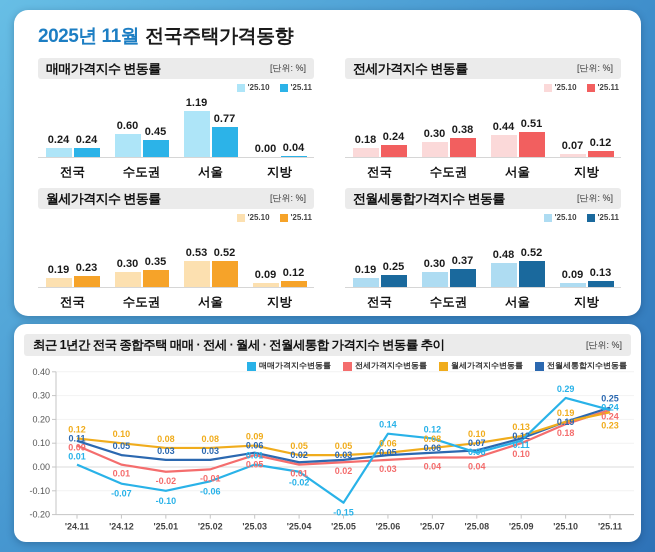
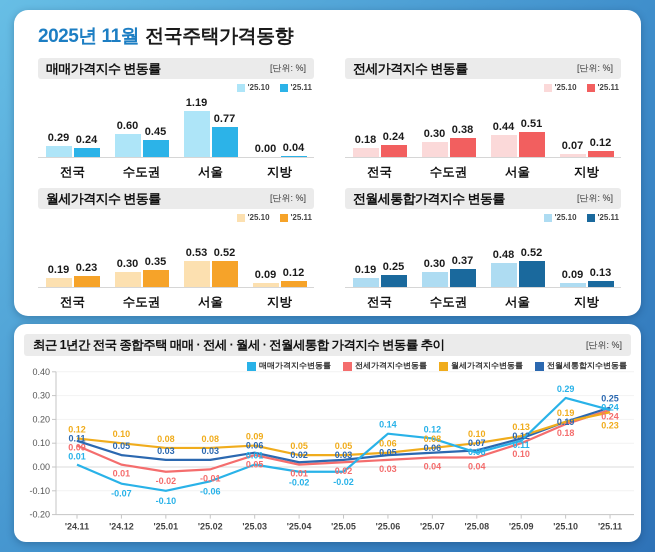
매매가격지수 변동률/'25.10/전국: 0.24 -> 0.29
최근 1년간 전국 종합주택 매매 · 전세 · 월세 · 전월세통합 가격지수 변동률 추이/매매가격지수변동률/'25.05: -0.15 -> -0.02
